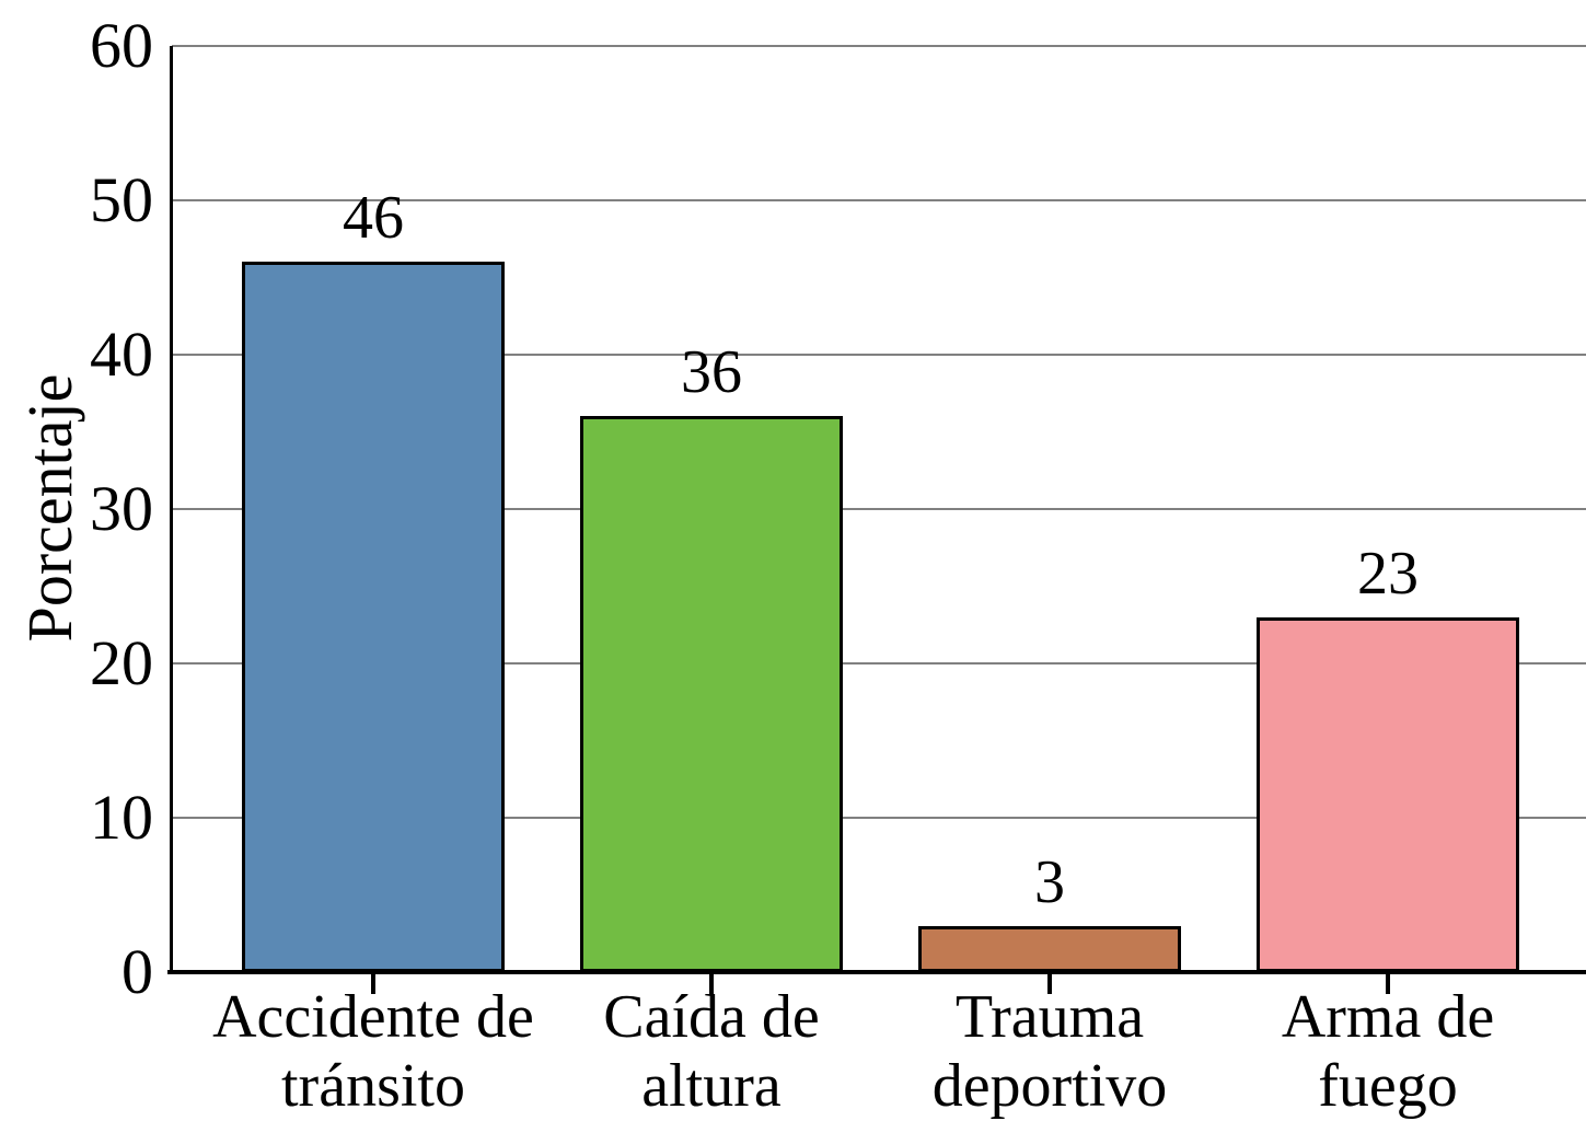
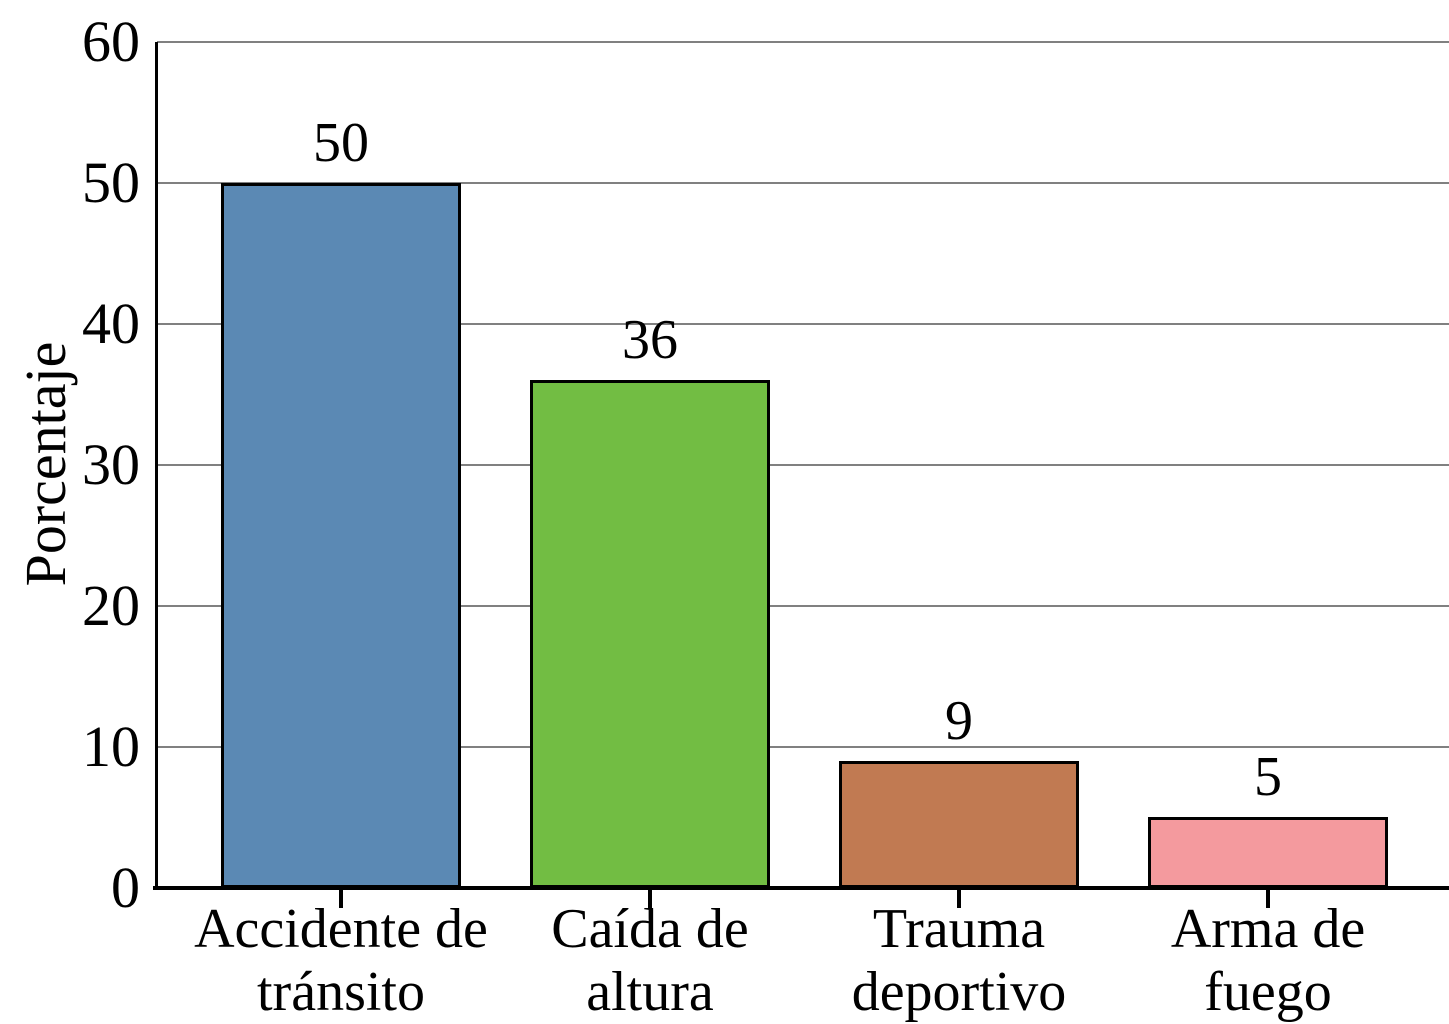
Accidente de tránsito: 46 -> 50
Trauma deportivo: 3 -> 9
Arma de fuego: 23 -> 5
